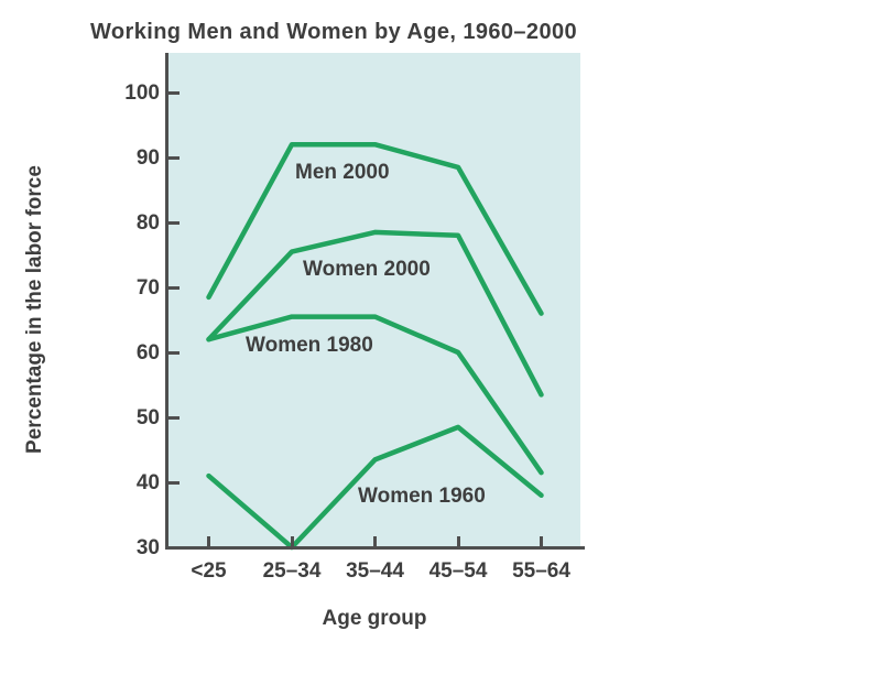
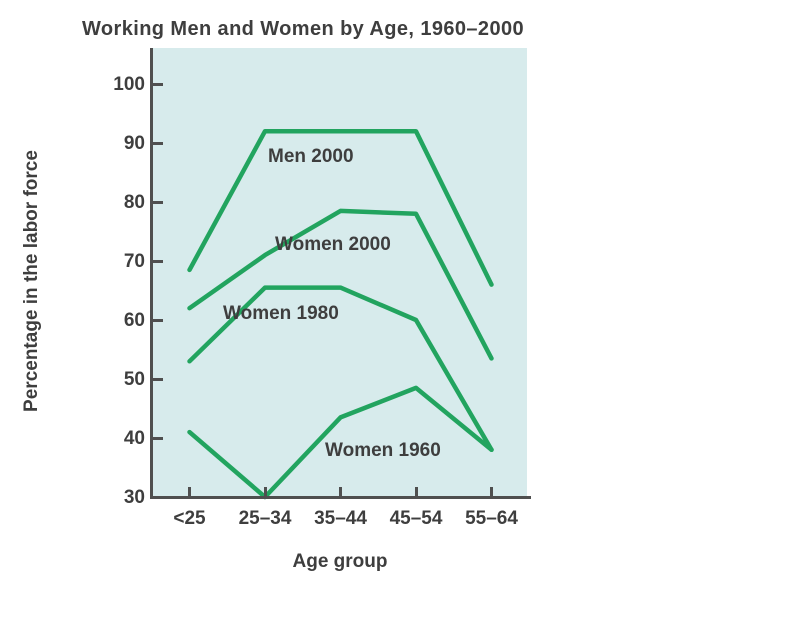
Women 1980/<25: 62 -> 53
Women 2000/25–34: 76 -> 71
Men 2000/45–54: 88 -> 92
Women 1980/55–64: 42 -> 38
